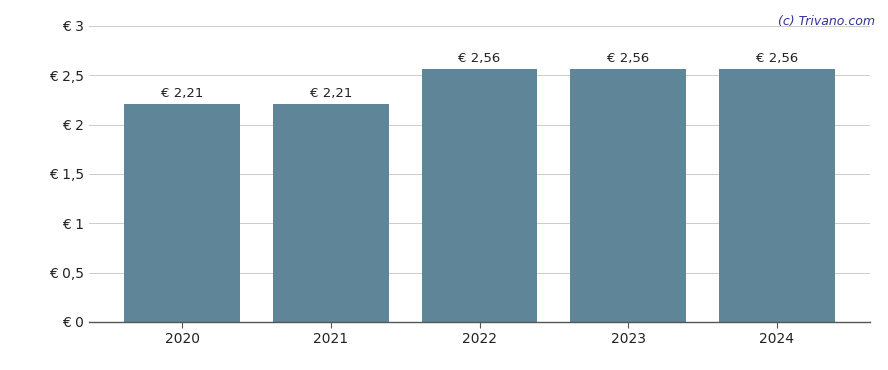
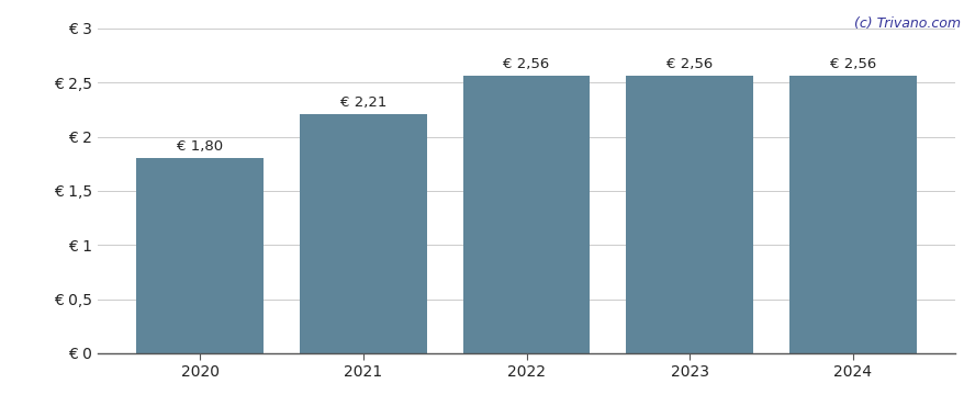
2020: 2,21 -> 1,80
